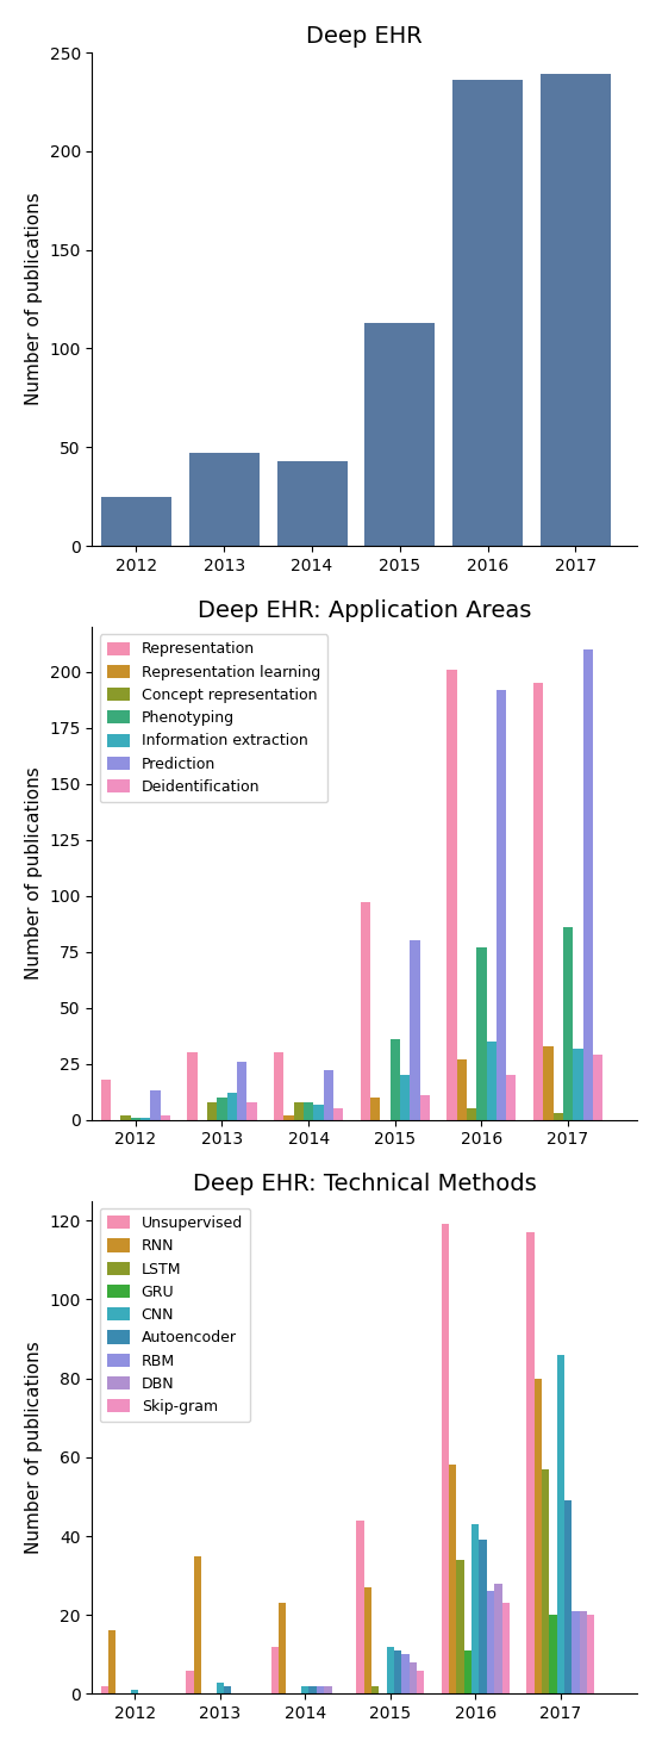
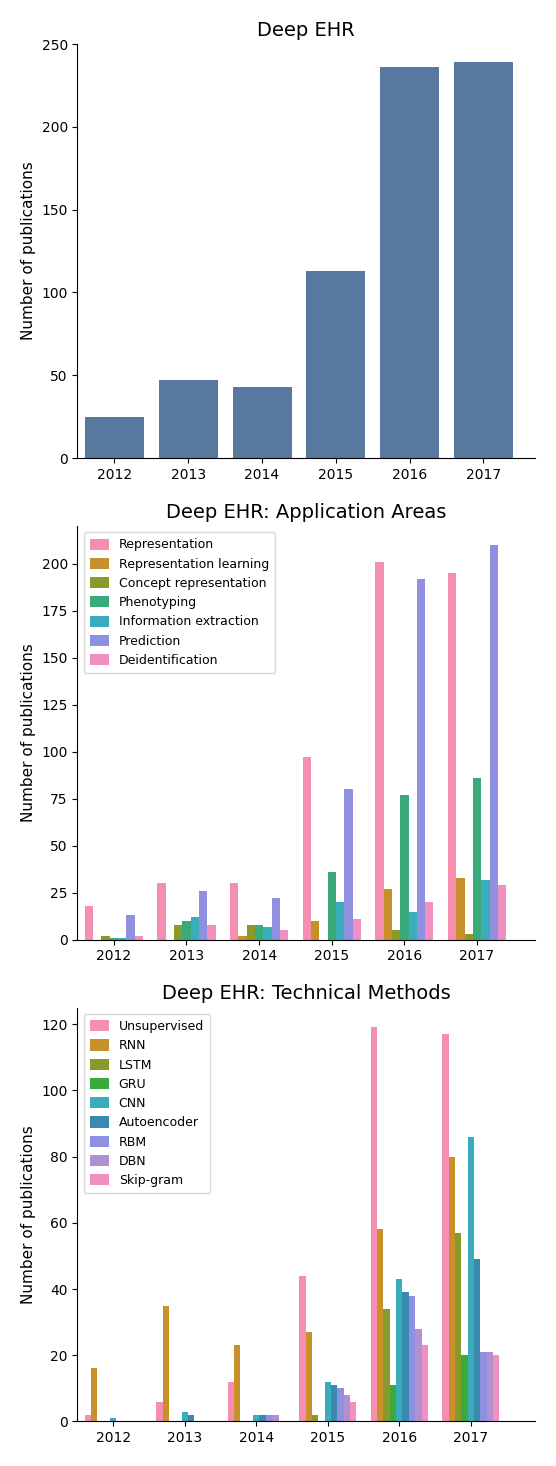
Deep EHR: Application Areas/Information extraction/2016: 35 -> 15
Deep EHR: Technical Methods/RBM/2016: 26 -> 38
